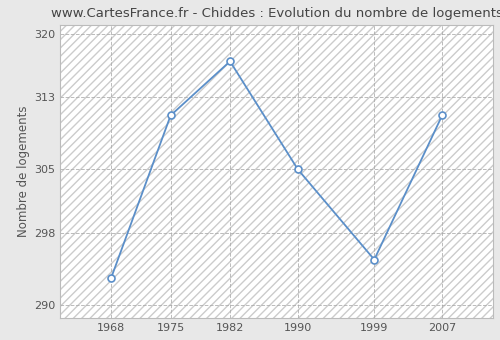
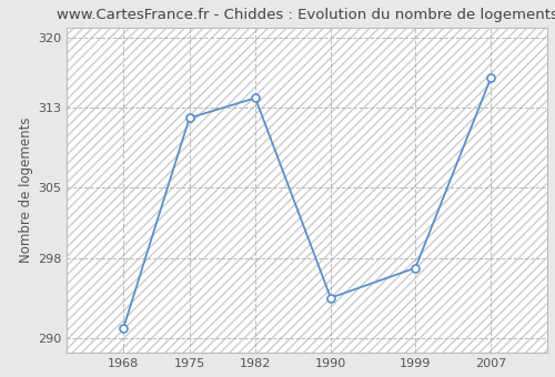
1968: 293 -> 291
1975: 311 -> 312
1982: 317 -> 314
1990: 305 -> 294
1999: 295 -> 297
2007: 311 -> 316
